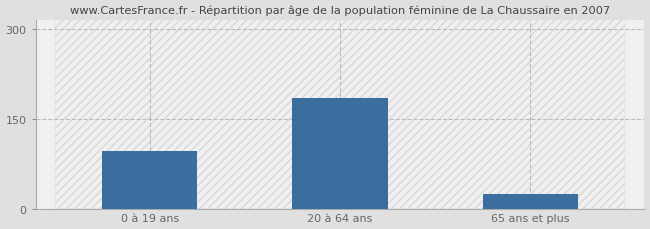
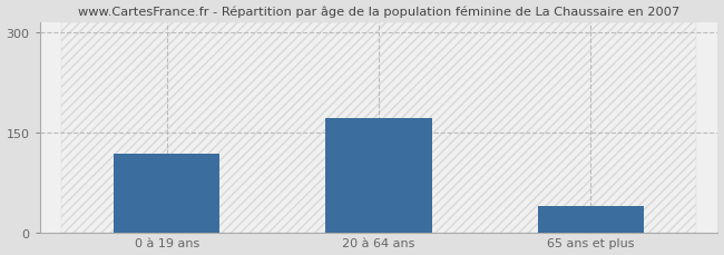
0 à 19 ans: 96 -> 118
20 à 64 ans: 184 -> 172
65 ans et plus: 24 -> 40
